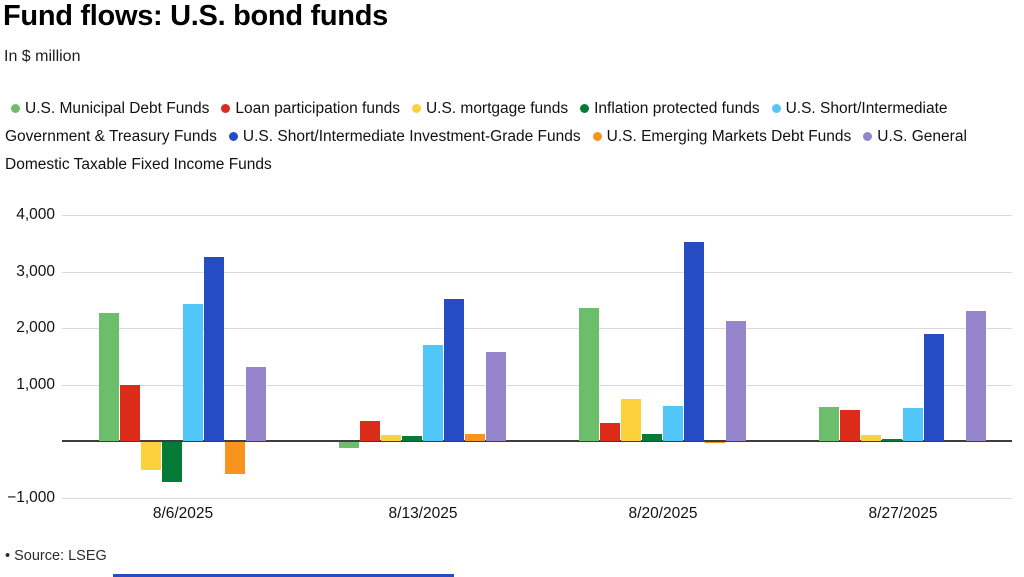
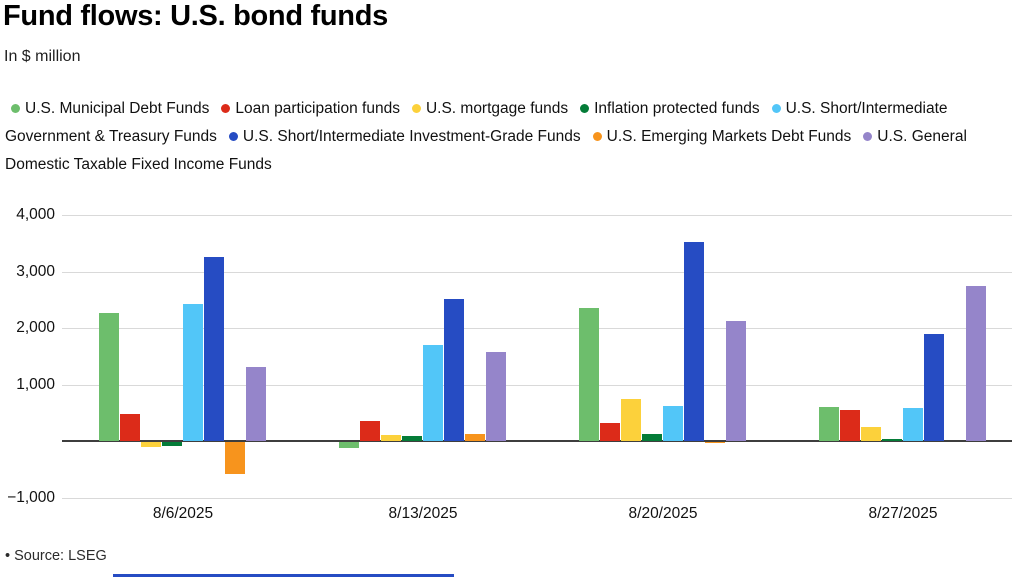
Loan participation funds/8/6/2025: 1000 -> 500
U.S. mortgage funds/8/6/2025: -500 -> -100
Inflation protected funds/8/6/2025: -700 -> -100
U.S. mortgage funds/8/27/2025: 100 -> 200
U.S. General Domestic Taxable Fixed Income Funds/8/27/2025: 2300 -> 2800
